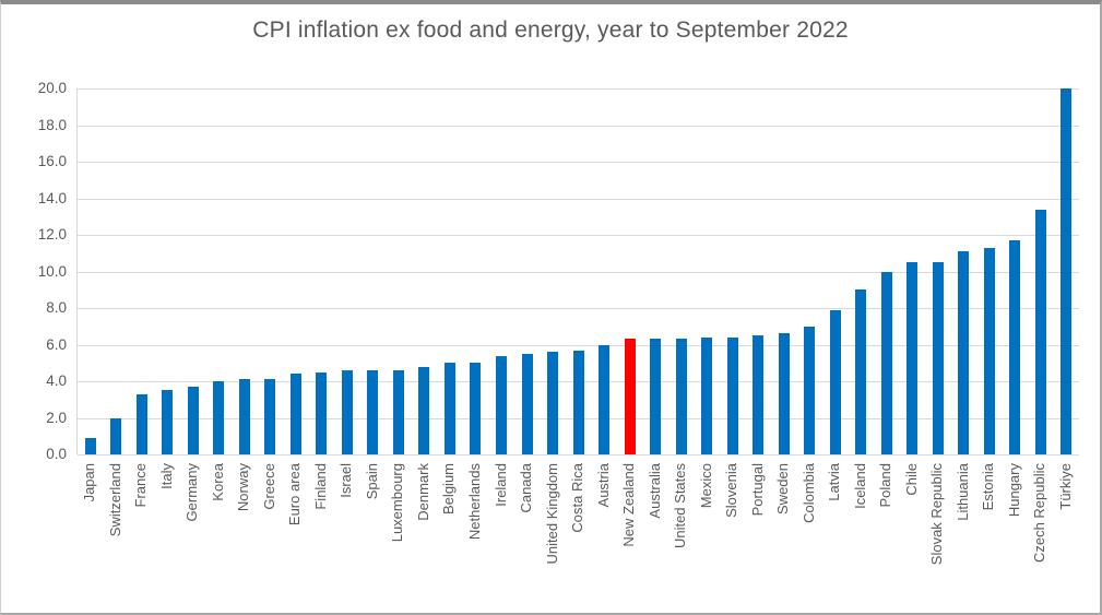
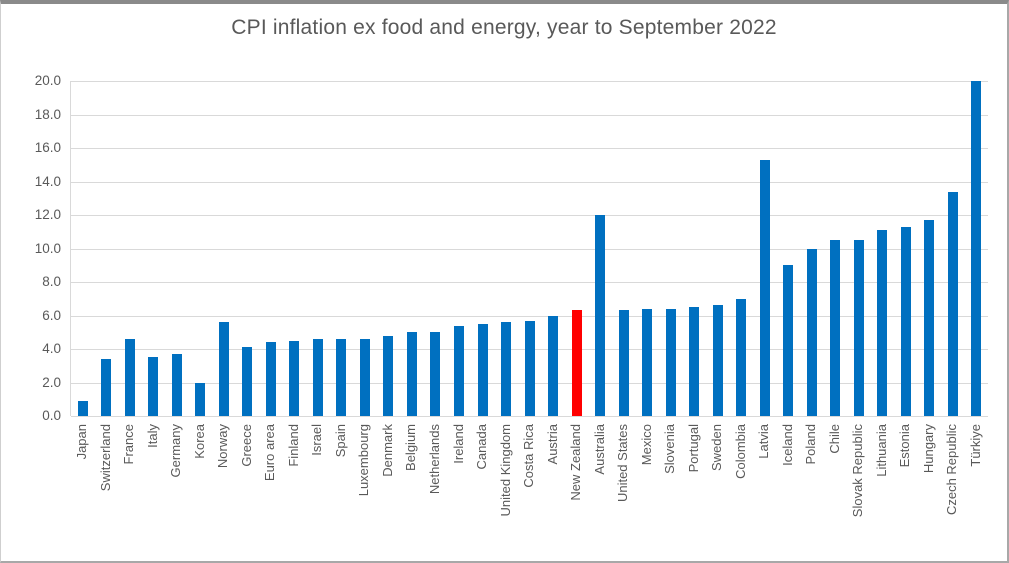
Switzerland: 2.0 -> 3.4
France: 3.3 -> 4.6
Korea: 4.0 -> 2.0
Norway: 4.1 -> 5.6
Australia: 6.3 -> 12.0
Latvia: 7.9 -> 15.3
